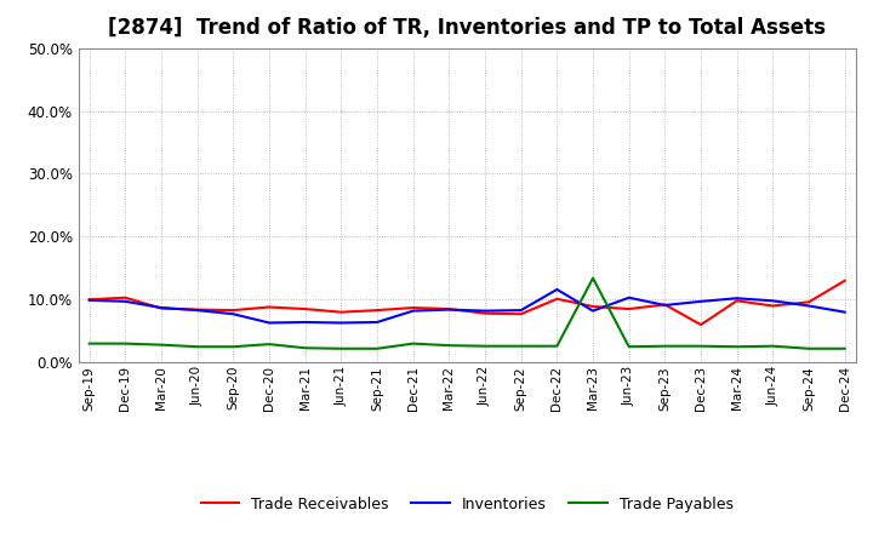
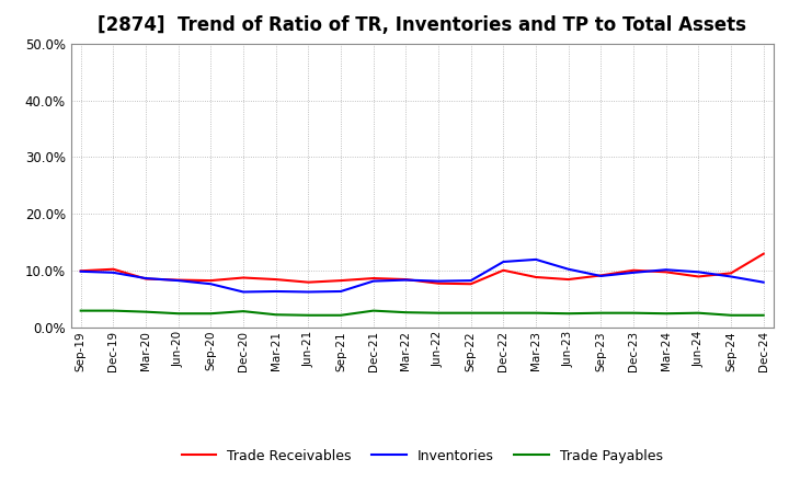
Inventories/Mar-23: 8.2% -> 12.0%
Trade Payables/Mar-23: 13.4% -> 2.6%
Trade Receivables/Dec-23: 6.0% -> 10.1%
